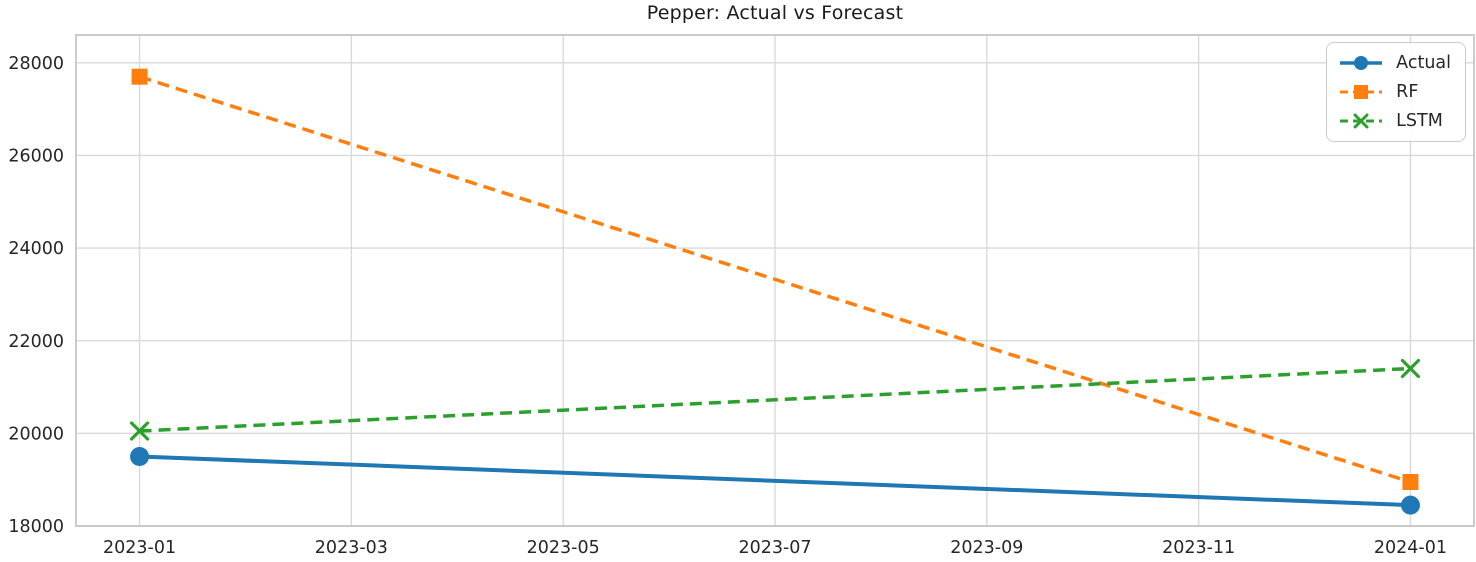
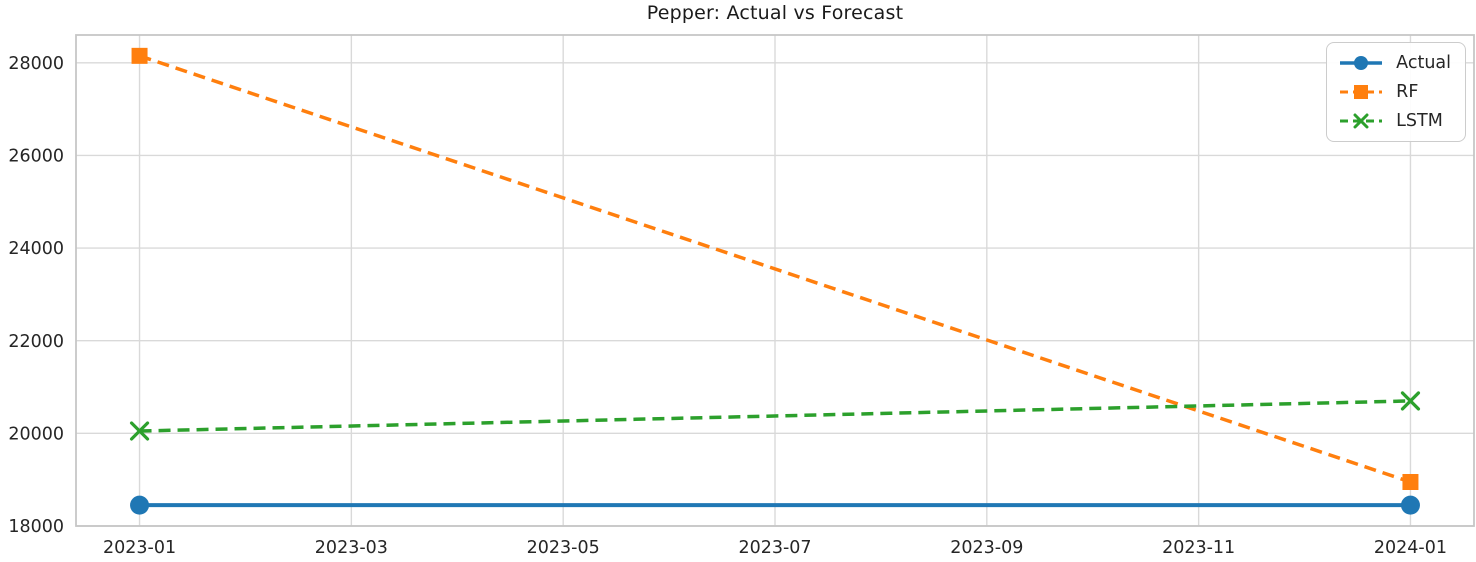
Actual/2023-01: 19500 -> 18400
RF/2023-01: 27700 -> 28200
LSTM/2024-01: 21400 -> 20700
